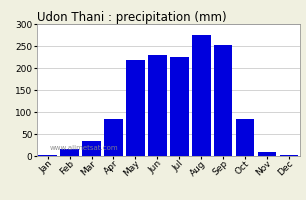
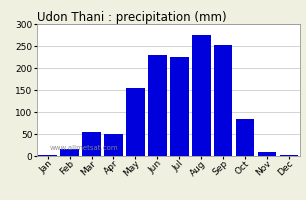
Mar: 33 -> 55
Apr: 83 -> 50
May: 218 -> 155
